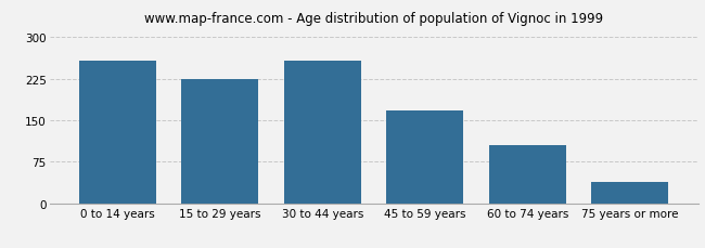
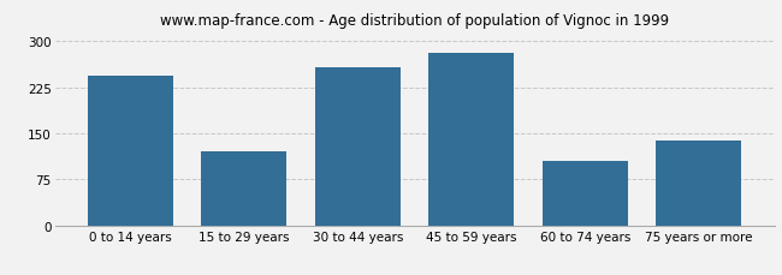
0 to 14 years: 258 -> 244
15 to 29 years: 224 -> 120
45 to 59 years: 168 -> 280
75 years or more: 38 -> 138
